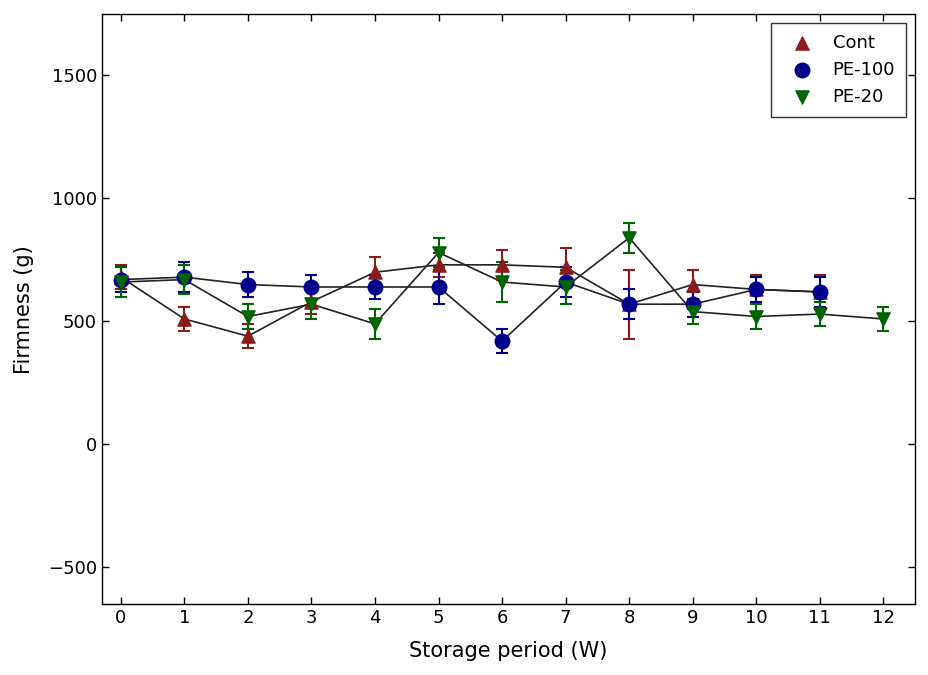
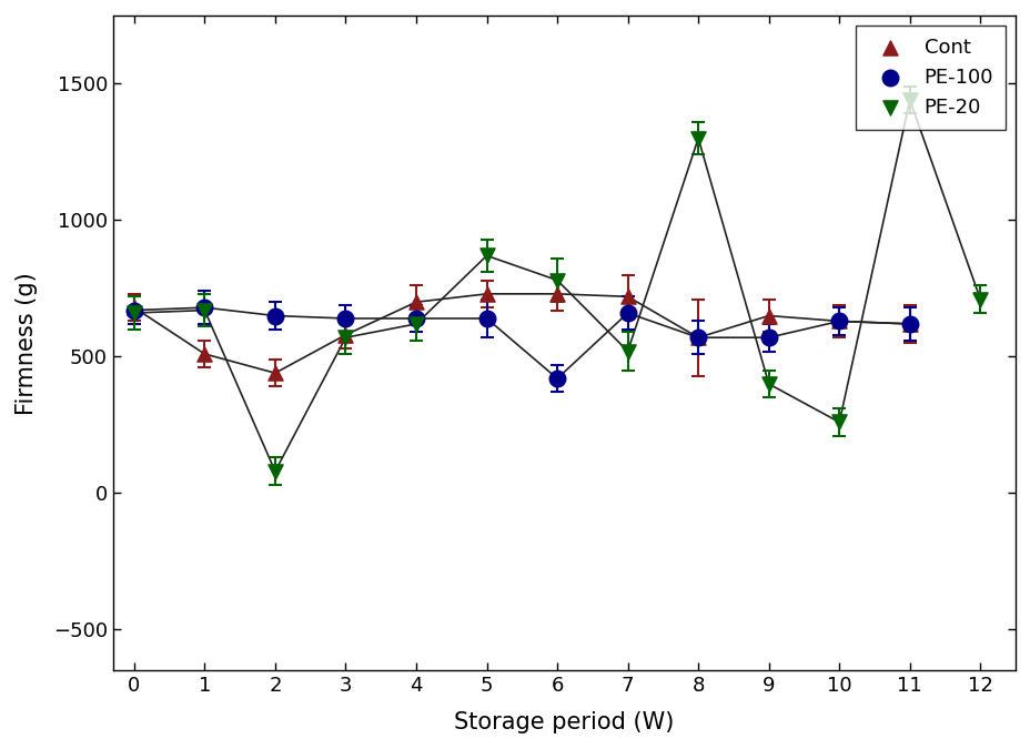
PE-20/2: 520 -> 80
PE-20/4: 490 -> 620
PE-20/5: 780 -> 870
PE-20/6: 660 -> 780
PE-20/7: 640 -> 520
PE-20/8: 840 -> 1300
PE-20/9: 540 -> 400
PE-20/10: 520 -> 260
PE-20/11: 530 -> 1440
PE-20/12: 510 -> 710
